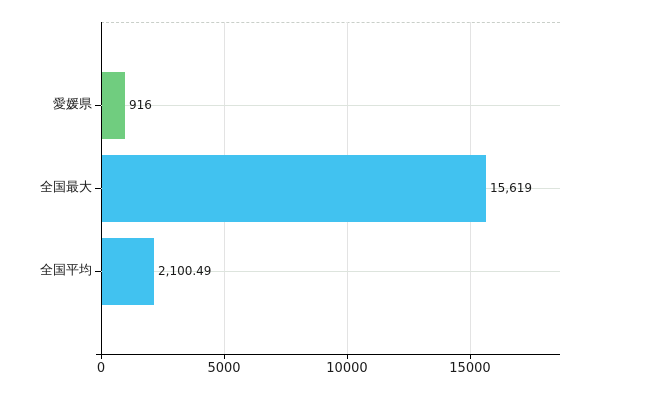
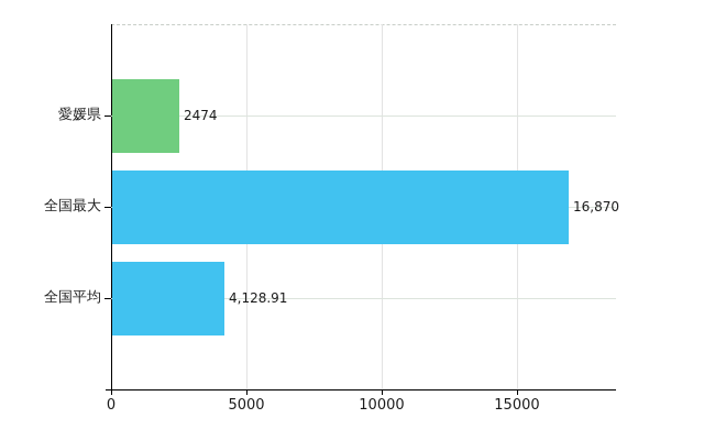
愛媛県: 916 -> 2474
全国最大: 15,619 -> 16,870
全国平均: 2,100.49 -> 4,128.91
